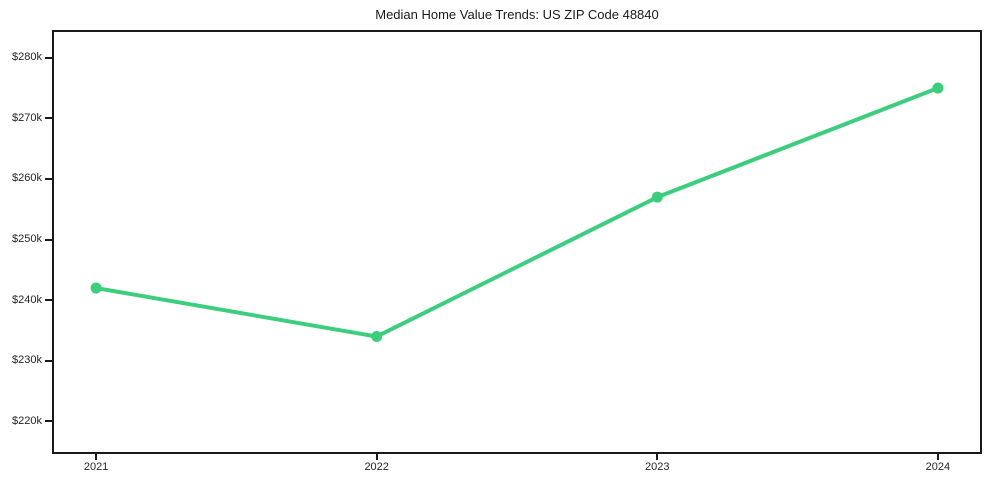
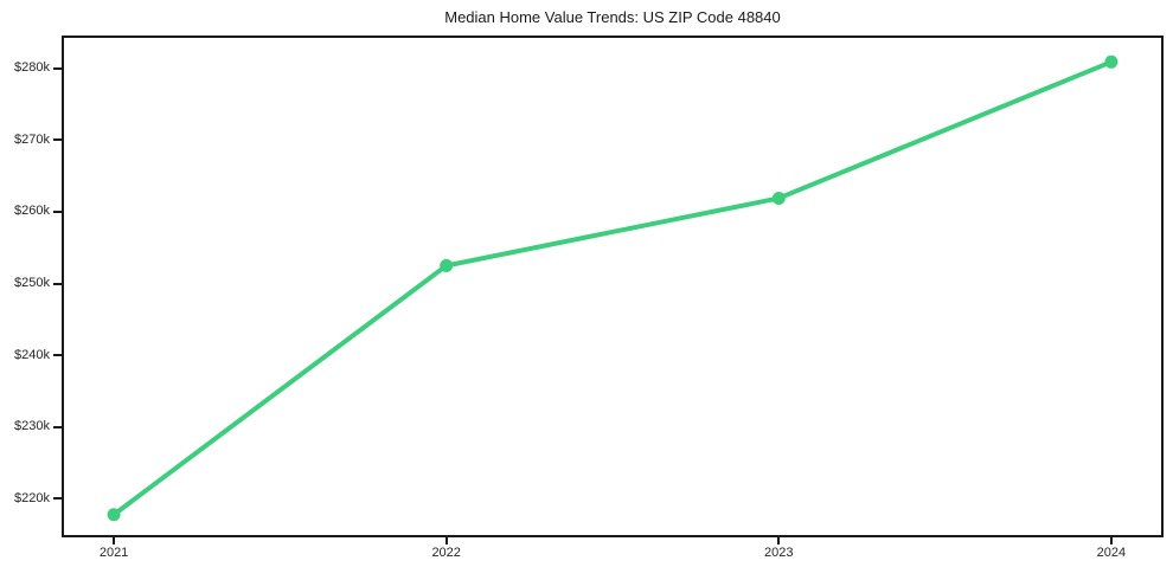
2021: $242k -> $218k
2022: $234k -> $252k
2023: $257k -> $262k
2024: $275k -> $281k
